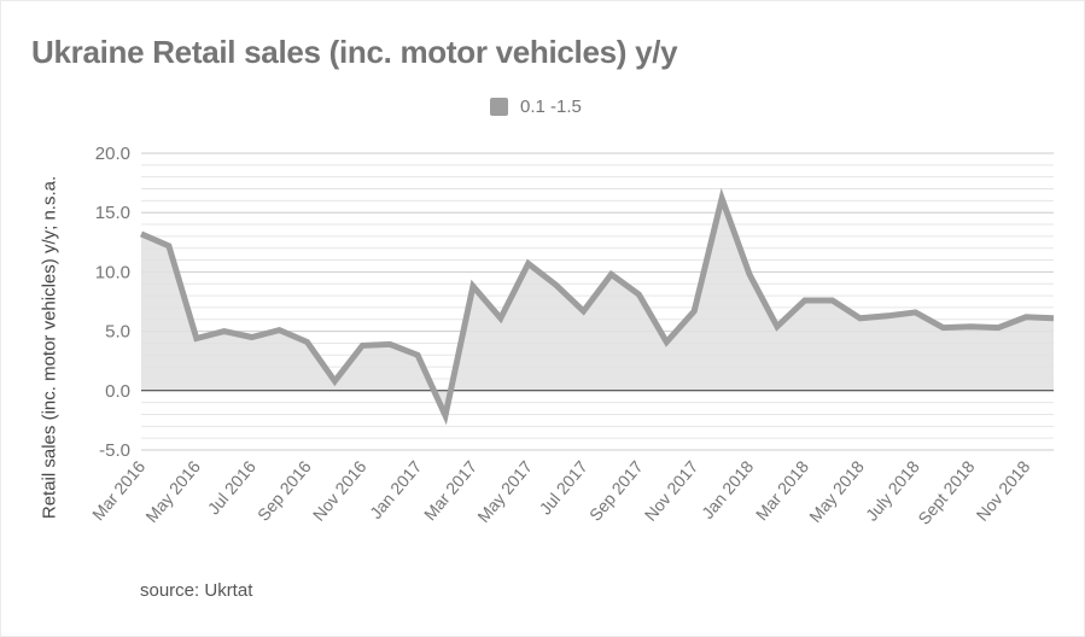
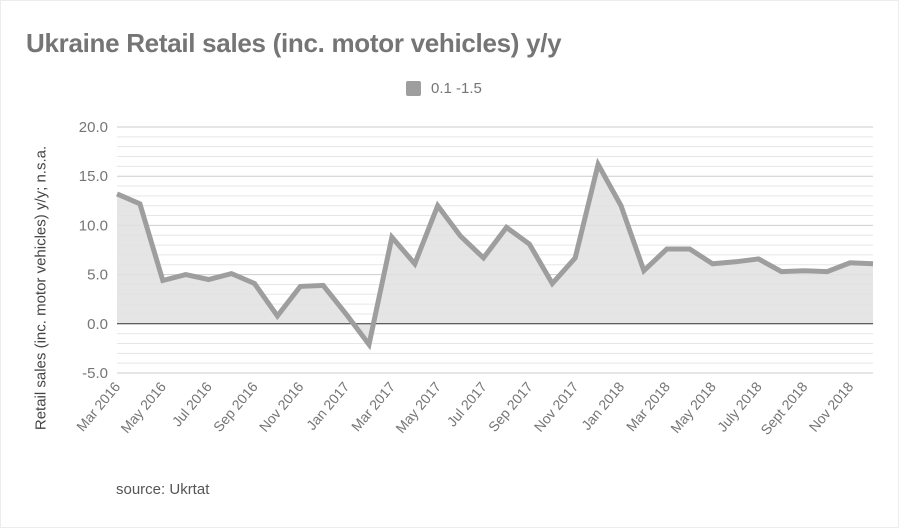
Jan 2017: 3 -> 1
May 2017: 11 -> 12
Jan 2018: 10 -> 12
